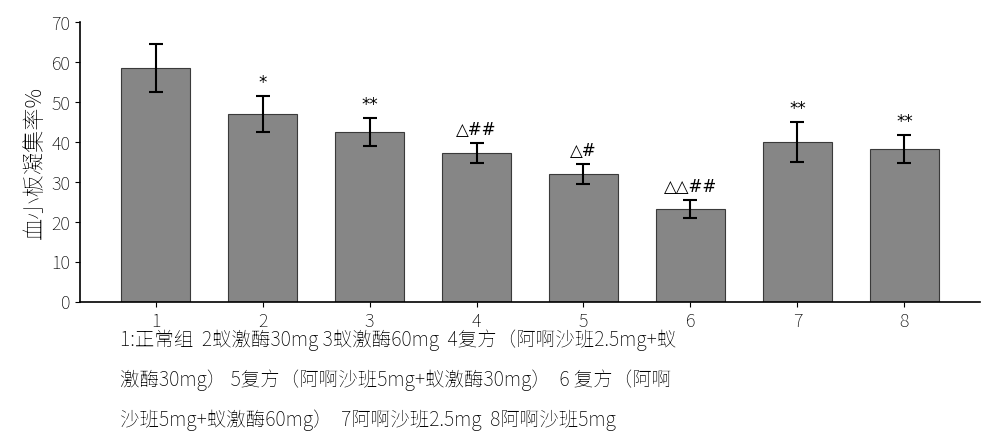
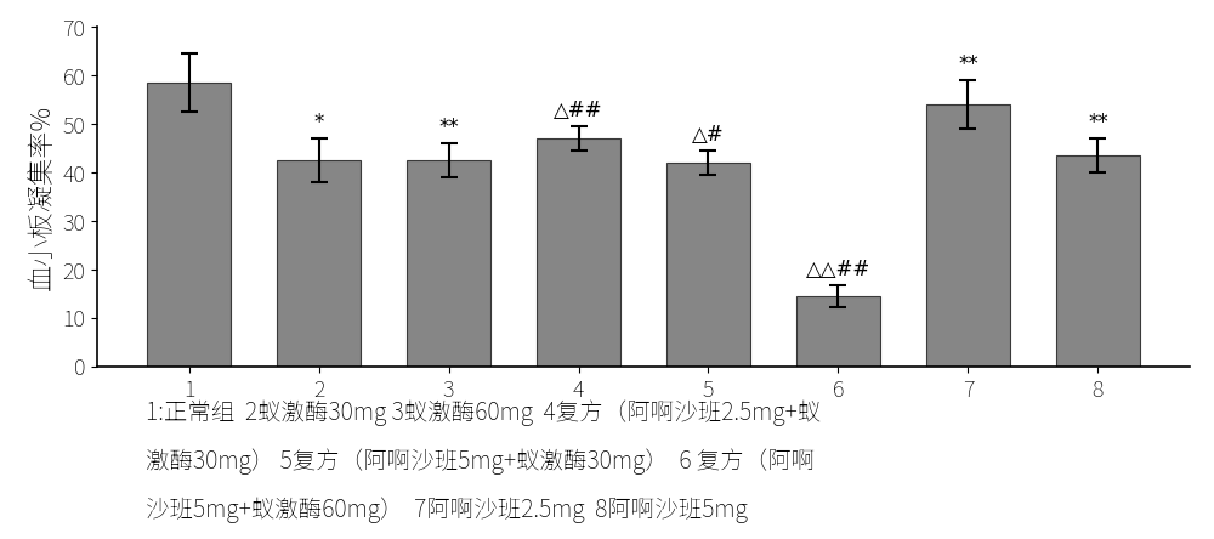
2: 47.0 -> 42.5
4: 37.2 -> 47.0
5: 32.0 -> 42.0
6: 23.2 -> 14.5
7: 40.0 -> 54.0
8: 38.2 -> 43.5
